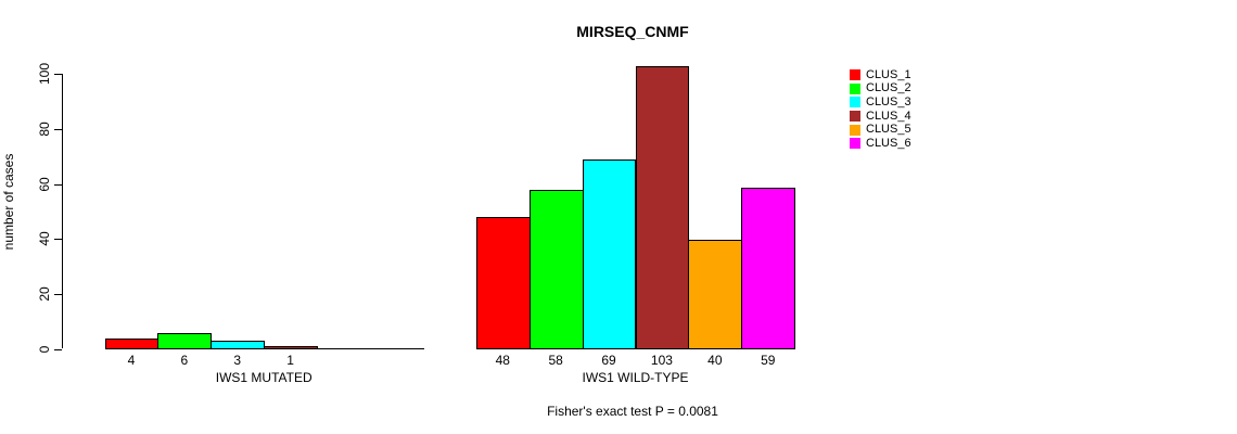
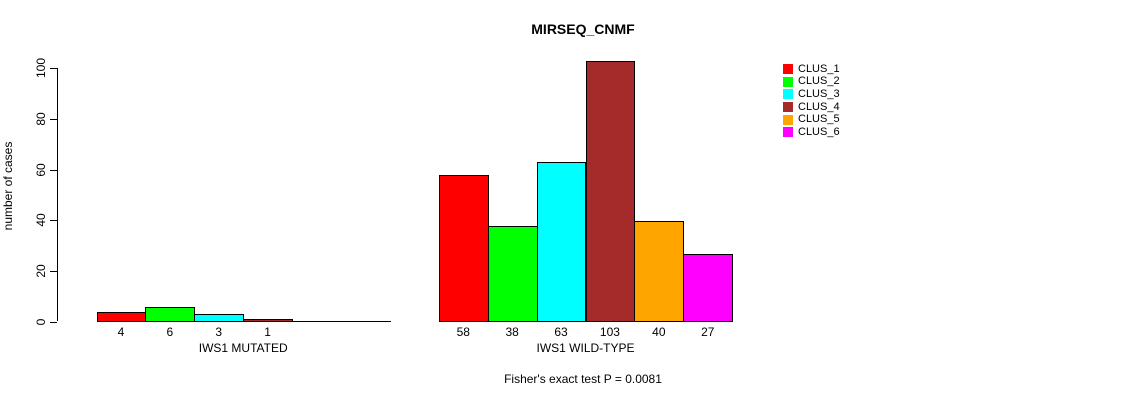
CLUS_1/IWS1 WILD-TYPE: 48 -> 58
CLUS_2/IWS1 WILD-TYPE: 58 -> 38
CLUS_3/IWS1 WILD-TYPE: 69 -> 63
CLUS_6/IWS1 WILD-TYPE: 59 -> 27
